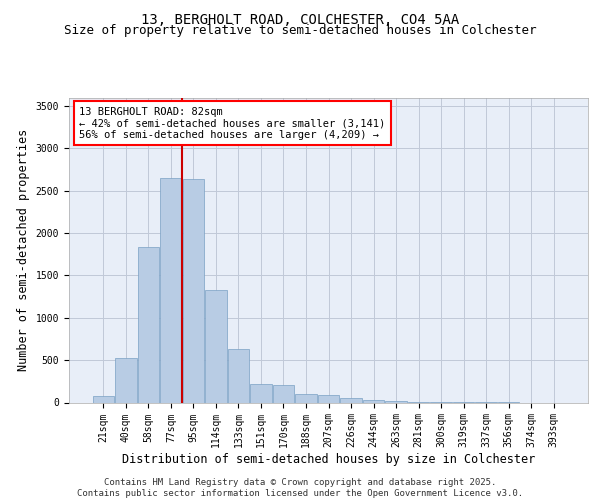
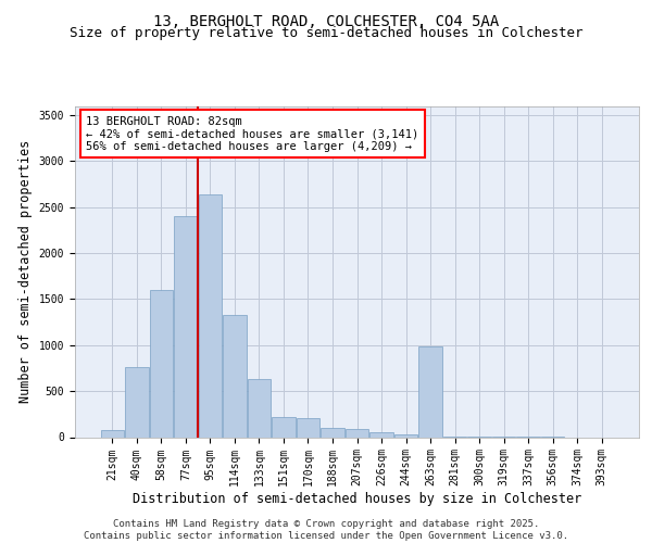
40sqm: 530 -> 760
58sqm: 1840 -> 1600
77sqm: 2650 -> 2400
263sqm: 10 -> 980
